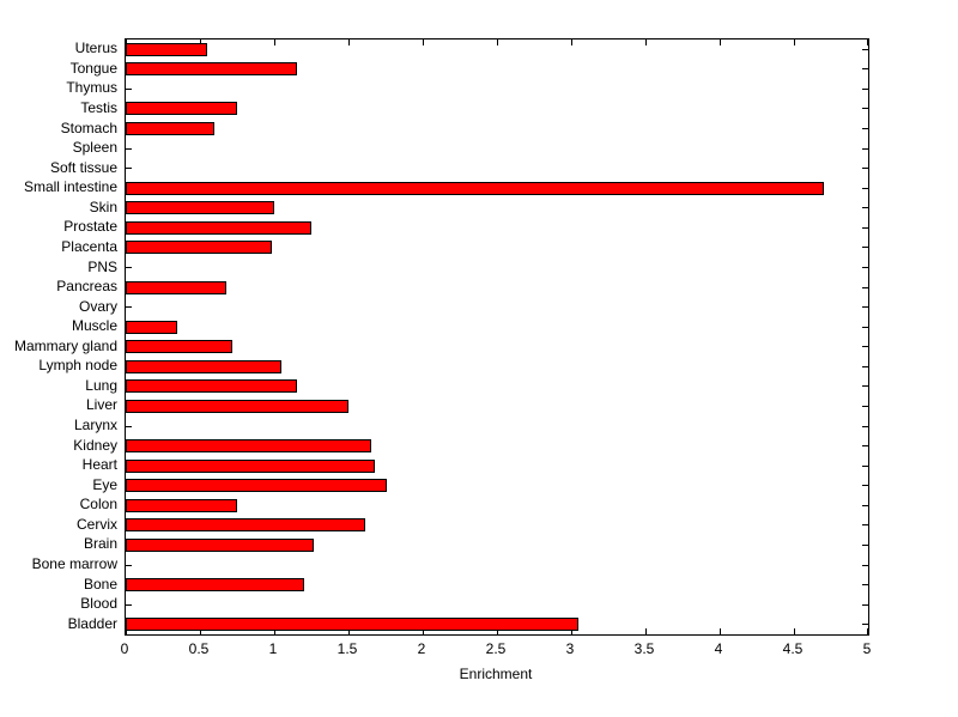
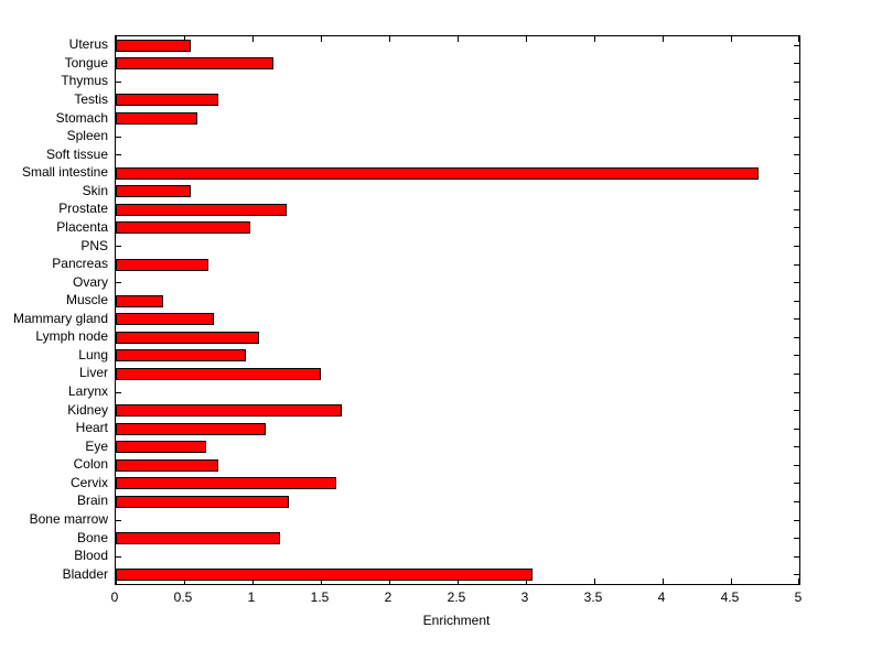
Skin: 1.00 -> 0.55
Lung: 1.15 -> 0.95
Heart: 1.68 -> 1.10
Eye: 1.76 -> 0.66
